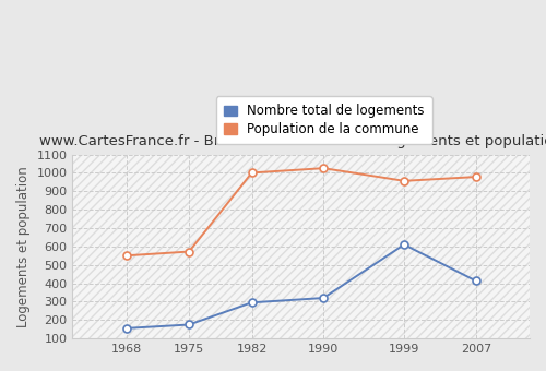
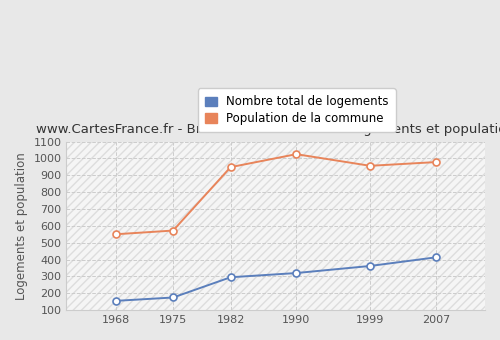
Population de la commune/1982: 1000 -> 950
Nombre total de logements/1999: 610 -> 360
